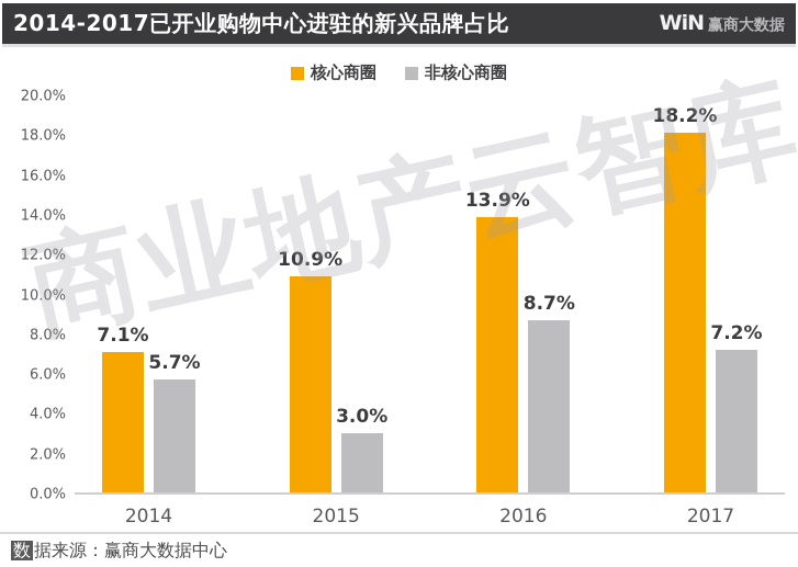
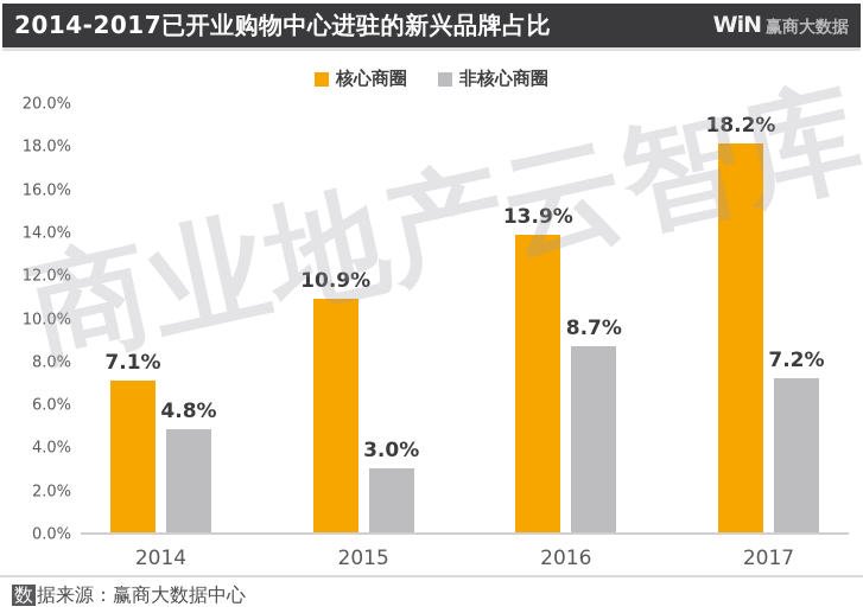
非核心商圈/2014: 5.7% -> 4.8%
